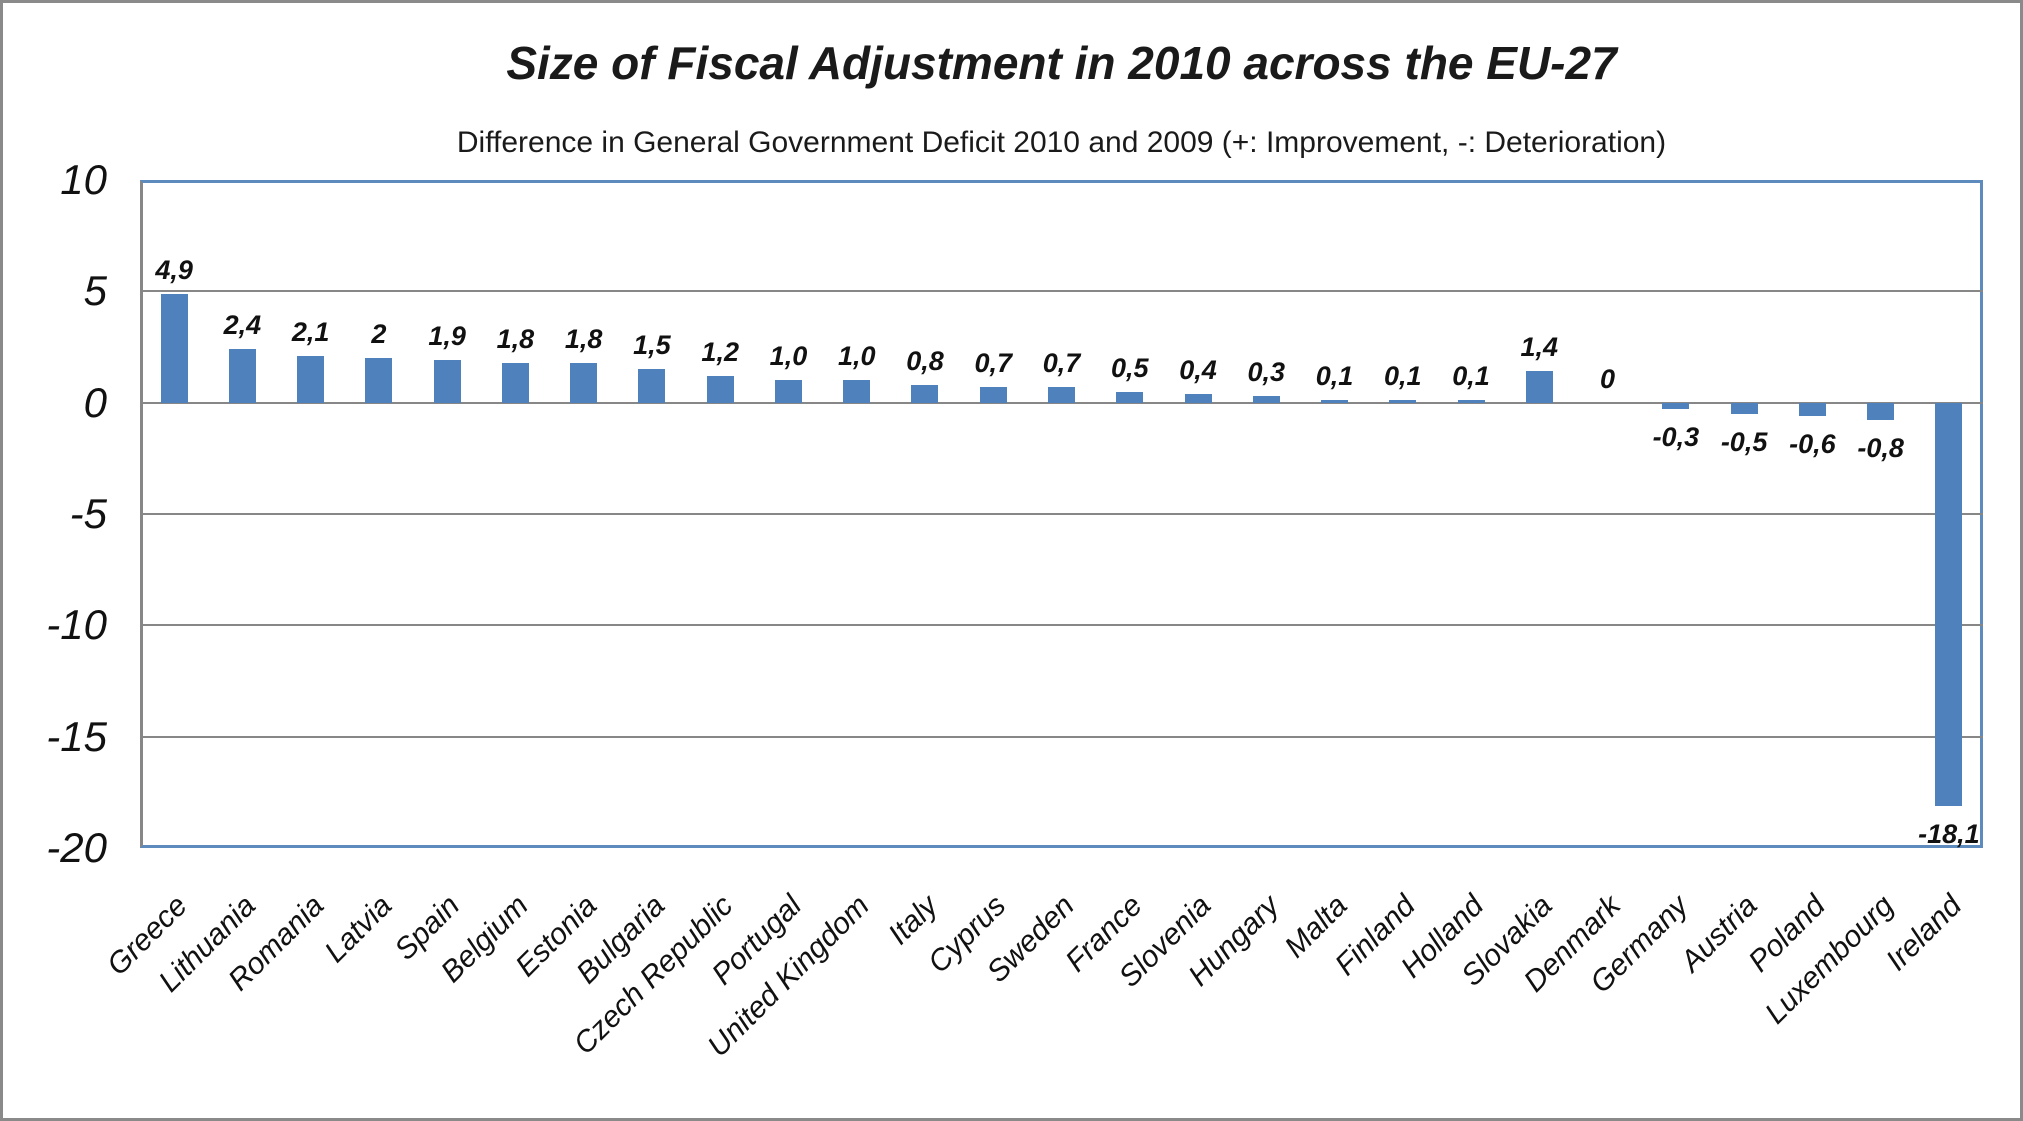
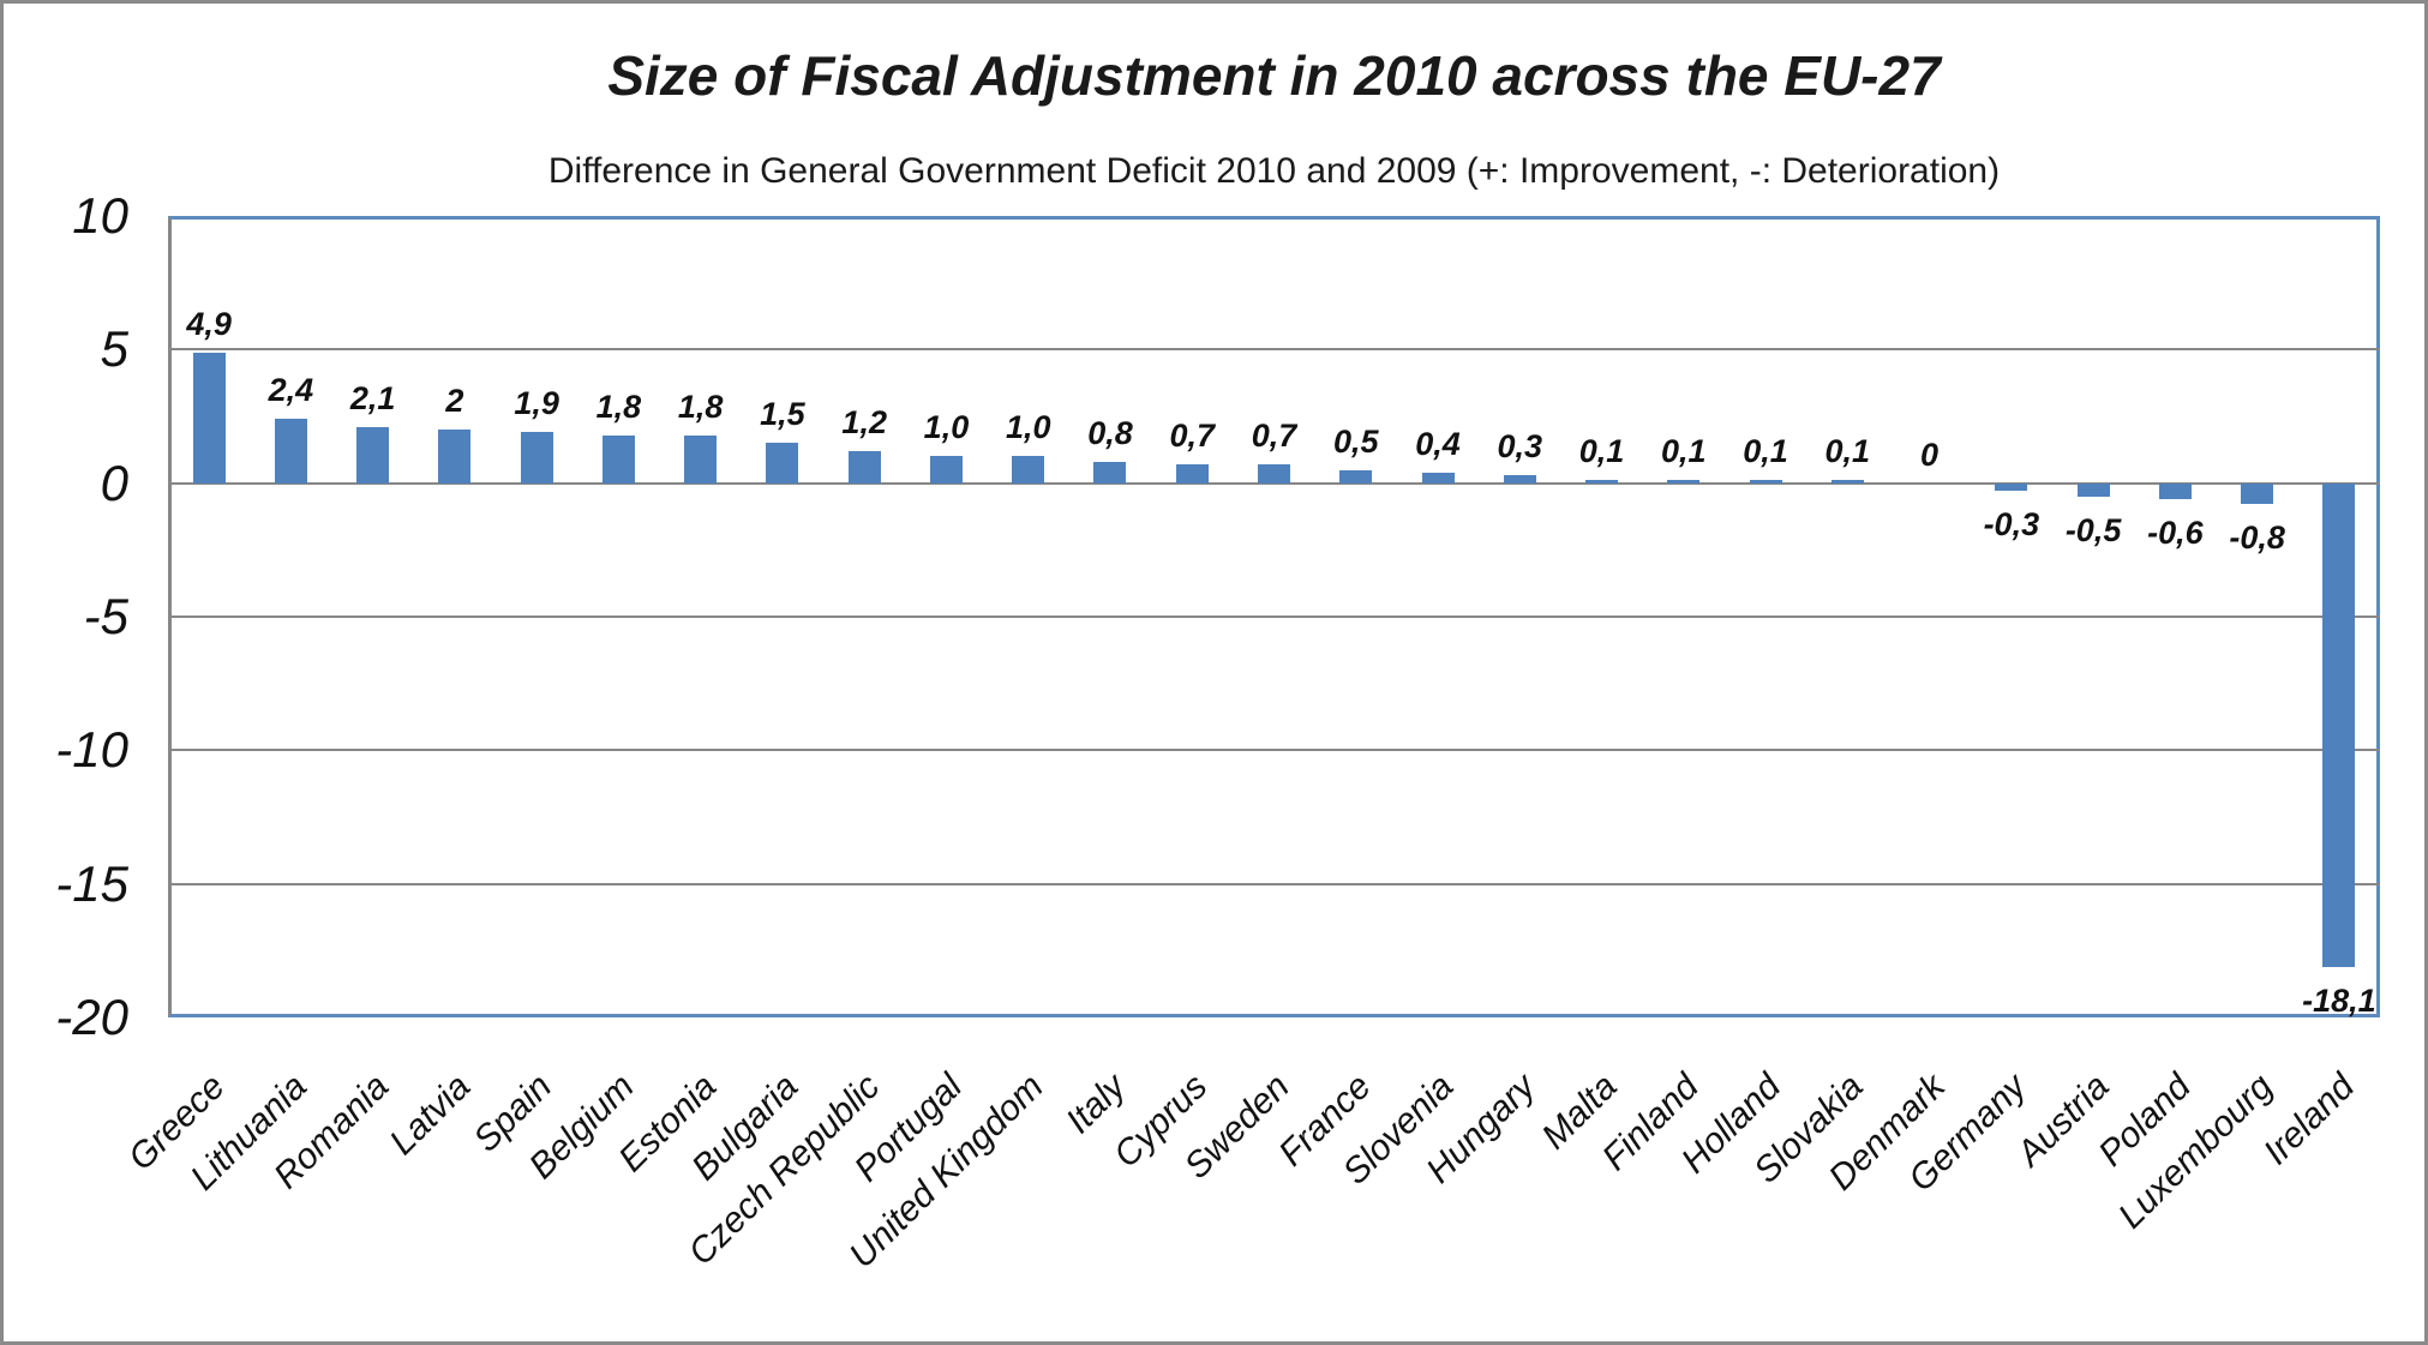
Slovakia: 1,4 -> 0,1
